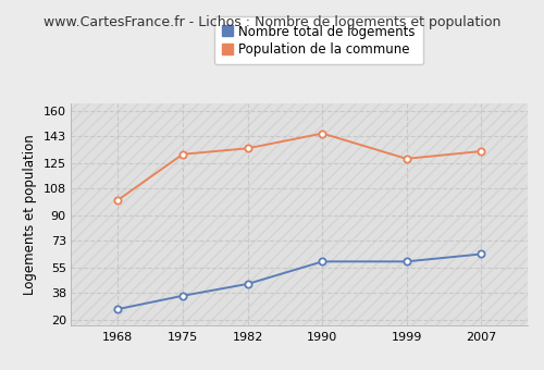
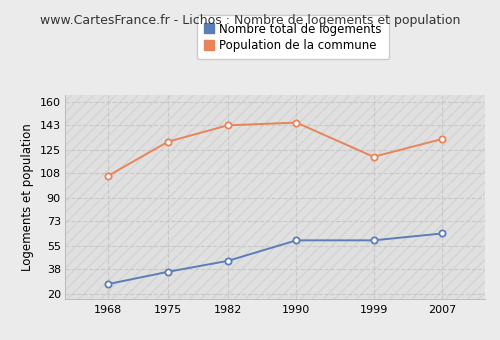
Population de la commune/1968: 100 -> 106
Population de la commune/1982: 135 -> 143
Population de la commune/1999: 128 -> 120
